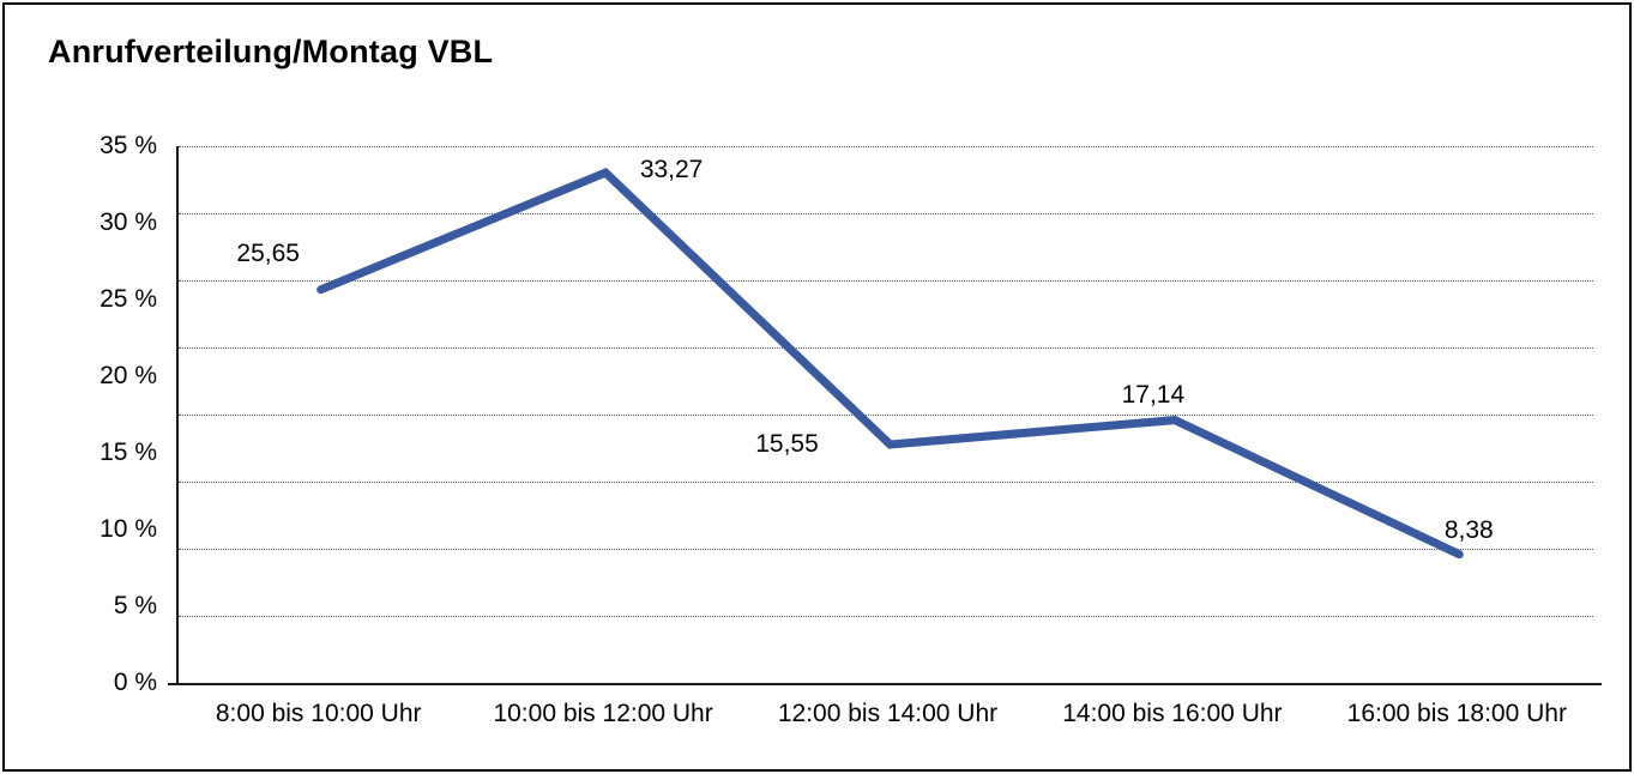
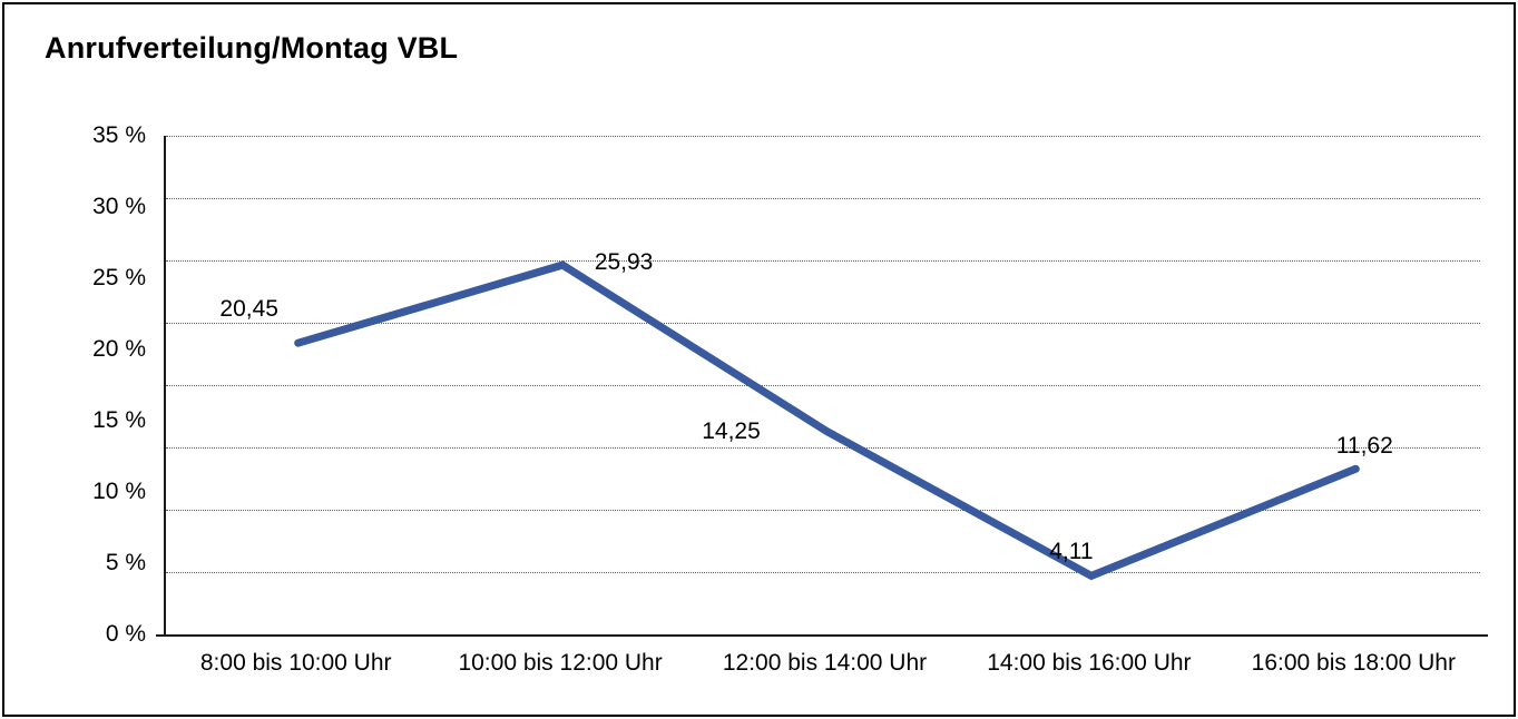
8:00 bis 10:00 Uhr: 25,65 -> 20,45
10:00 bis 12:00 Uhr: 33,27 -> 25,93
12:00 bis 14:00 Uhr: 15,55 -> 14,25
14:00 bis 16:00 Uhr: 17,14 -> 4,11
16:00 bis 18:00 Uhr: 8,38 -> 11,62
